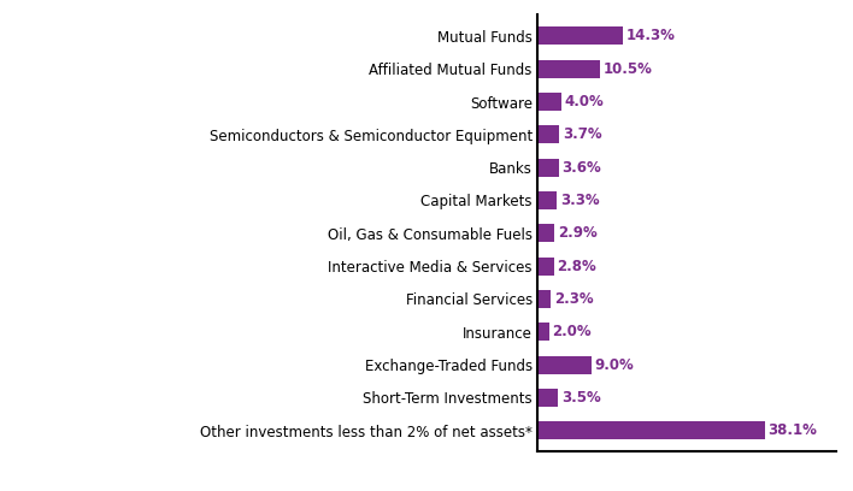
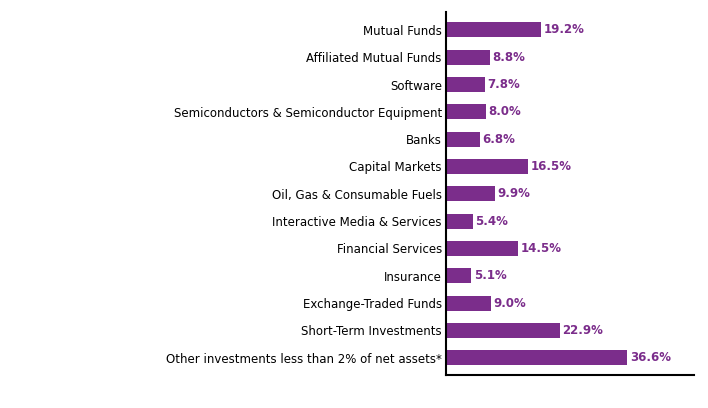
Mutual Funds: 14.3% -> 19.2%
Affiliated Mutual Funds: 10.5% -> 8.8%
Software: 4.0% -> 7.8%
Semiconductors & Semiconductor Equipment: 3.7% -> 8.0%
Banks: 3.6% -> 6.8%
Capital Markets: 3.3% -> 16.5%
Oil, Gas & Consumable Fuels: 2.9% -> 9.9%
Interactive Media & Services: 2.8% -> 5.4%
Financial Services: 2.3% -> 14.5%
Insurance: 2.0% -> 5.1%
Short-Term Investments: 3.5% -> 22.9%
Other investments less than 2% of net assets*: 38.1% -> 36.6%
